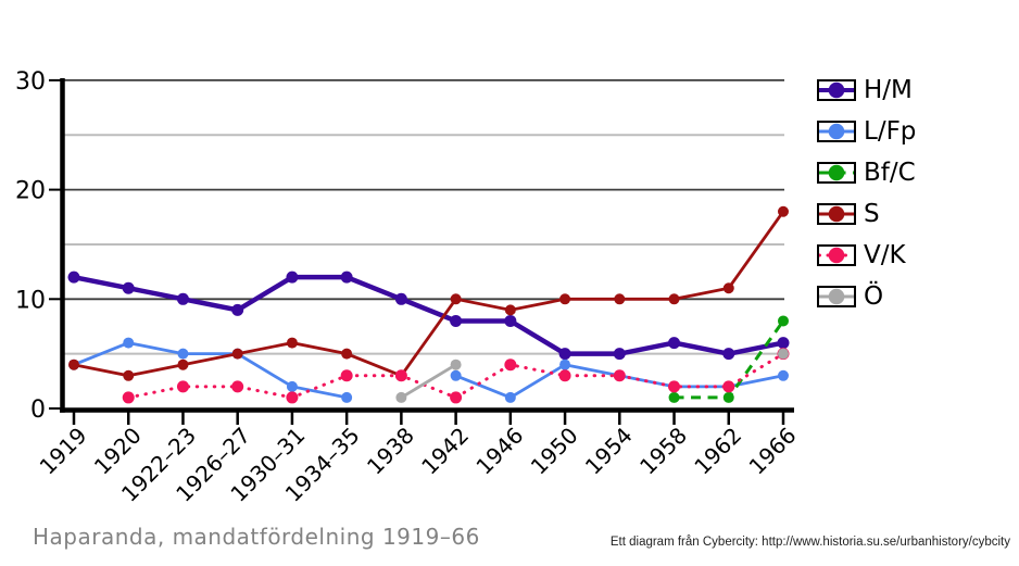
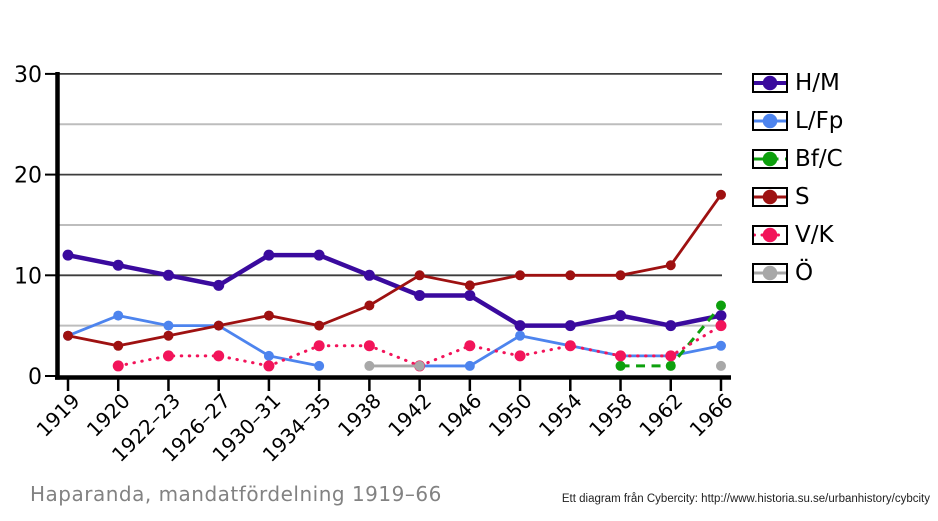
S/1938: 3 -> 7
L/Fp/1942: 3 -> 1
Ö/1942: 4 -> 1
V/K/1946: 4 -> 3
V/K/1950: 3 -> 2
Bf/C/1966: 8 -> 7
Ö/1966: 5 -> 1
